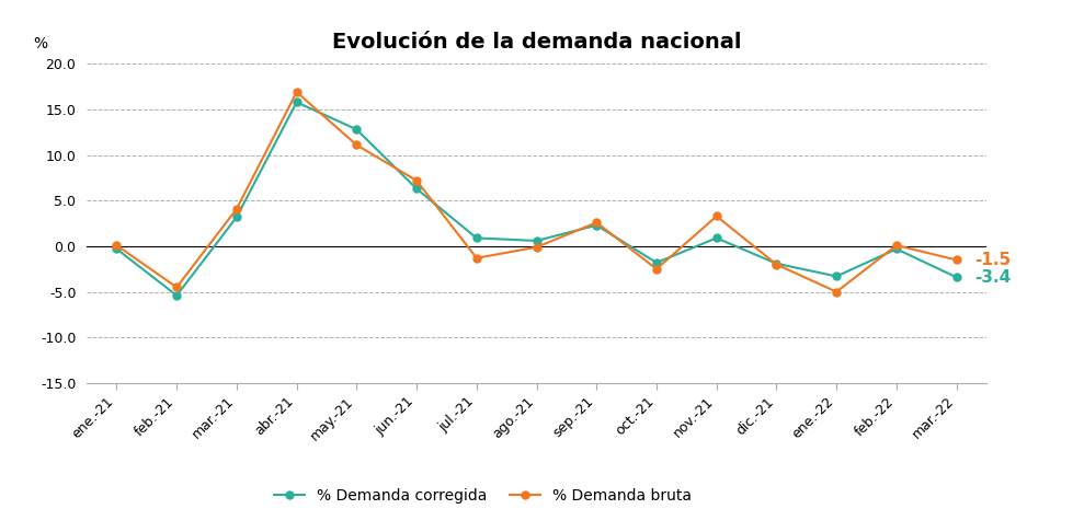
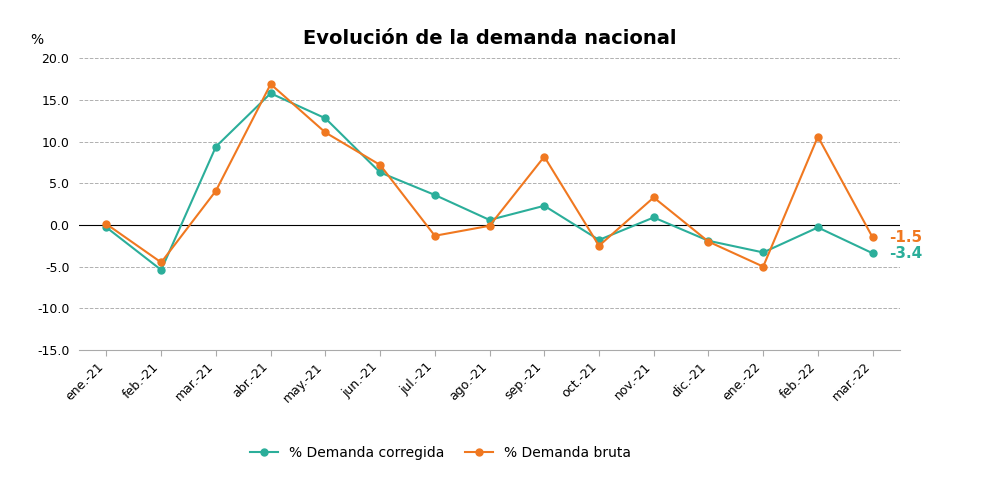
% Demanda corregida/mar.-21: 3.2 -> 9.4
% Demanda corregida/jul.-21: 0.9 -> 3.6
% Demanda bruta/sep.-21: 2.6 -> 8.2
% Demanda bruta/feb.-22: 0.1 -> 10.6
